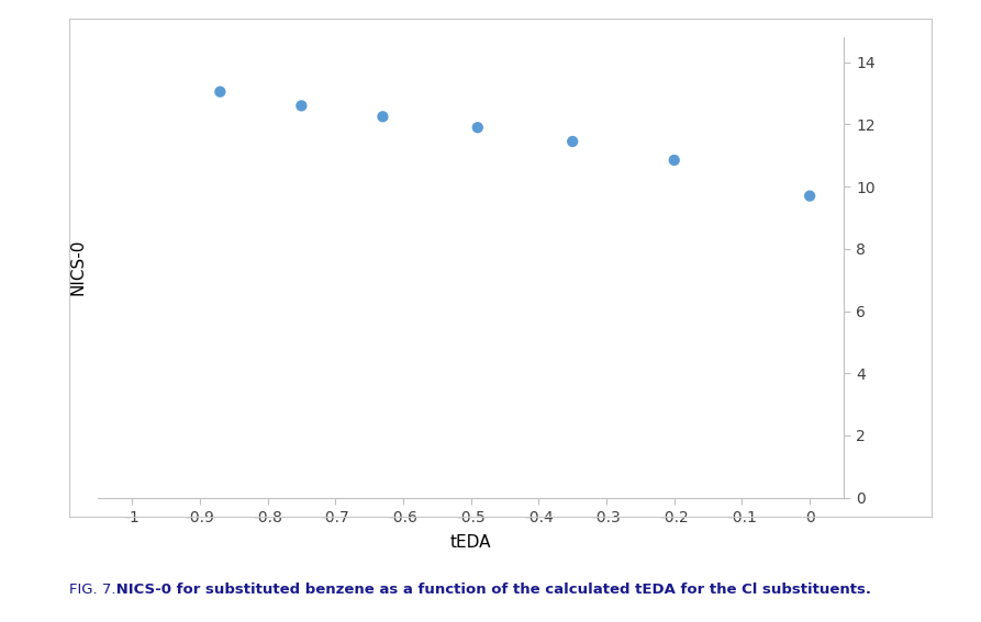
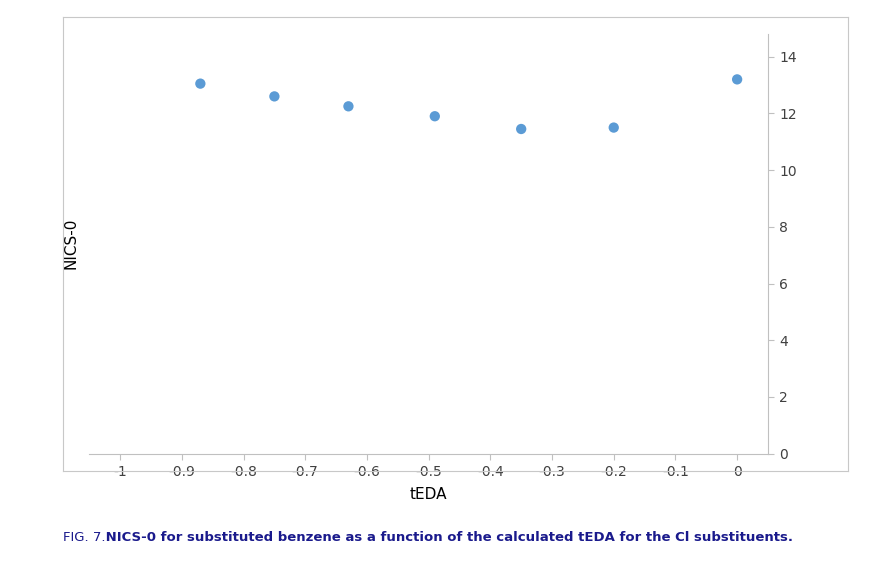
-0.2: 10.85 -> 11.50
0: 9.70 -> 13.20
